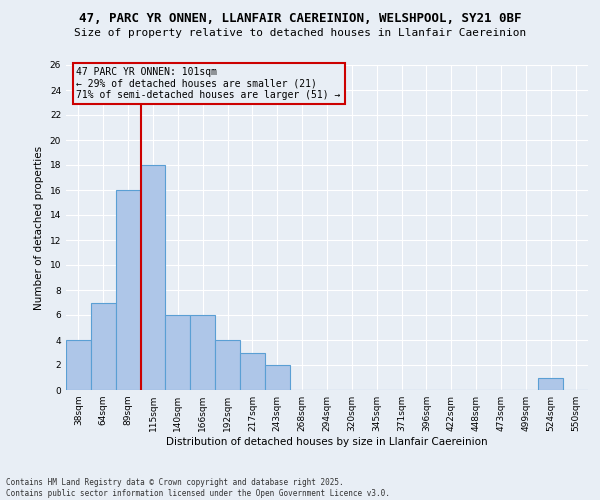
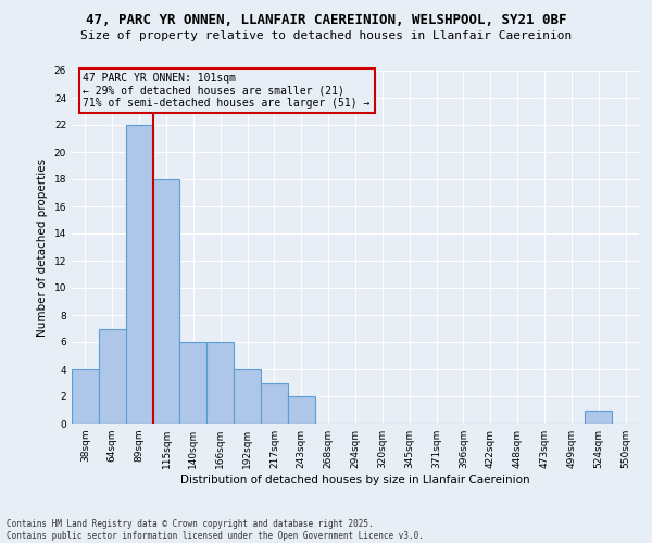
89sqm: 16 -> 22
